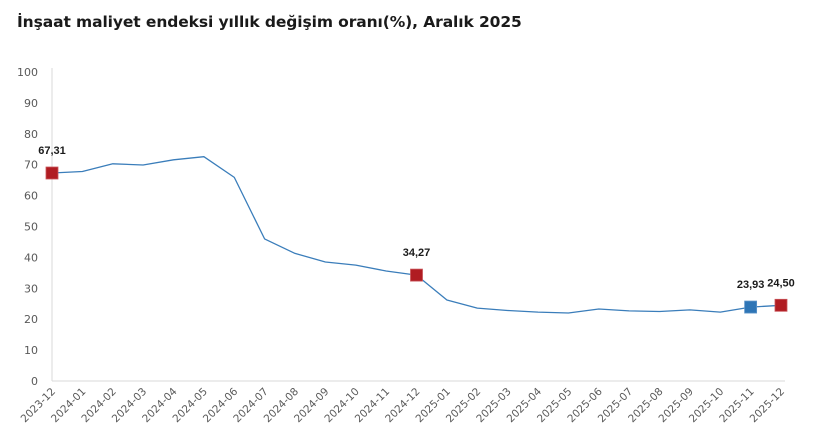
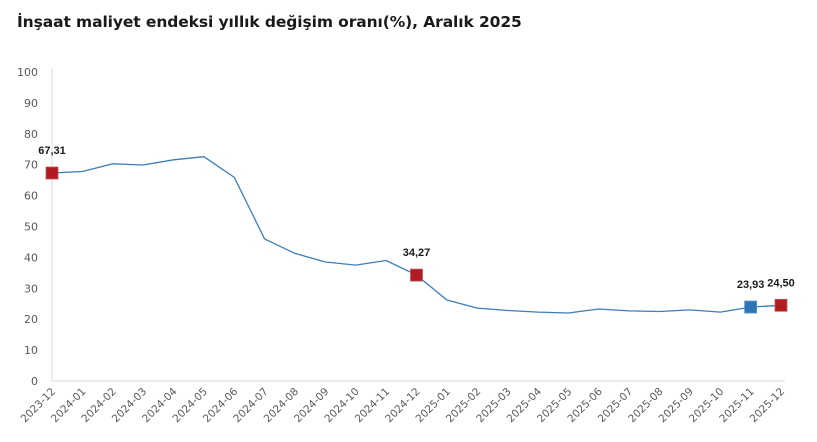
2024-11: 36 -> 39
